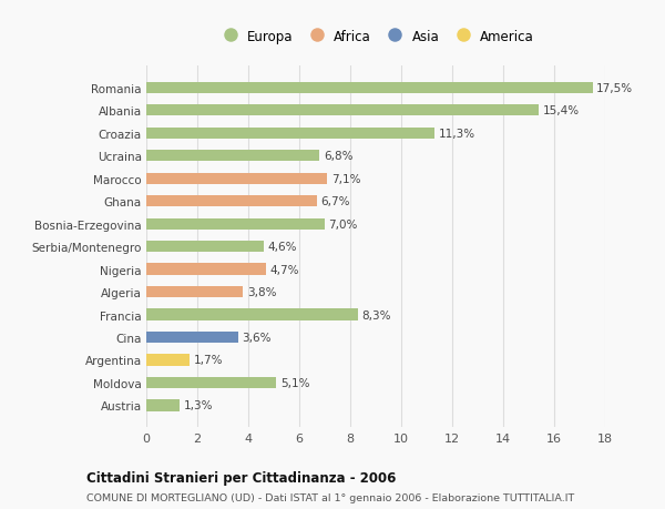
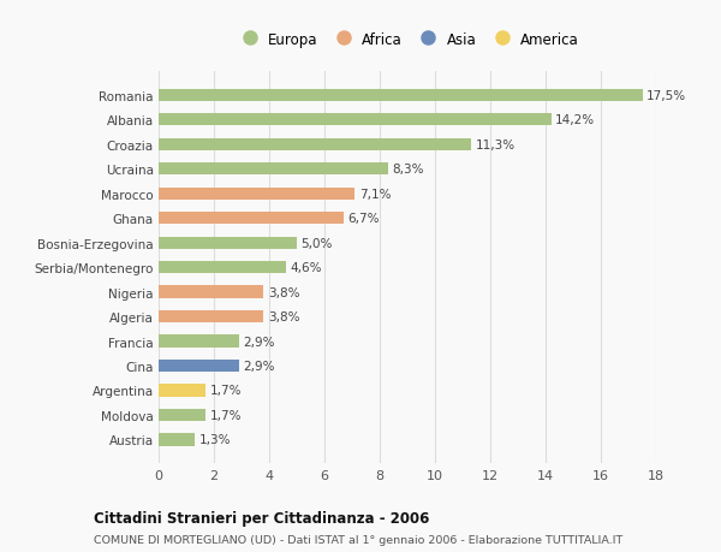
Albania: 15,4% -> 14,2%
Ucraina: 6,8% -> 8,3%
Bosnia-Erzegovina: 7,0% -> 5,0%
Nigeria: 4,7% -> 3,8%
Francia: 8,3% -> 2,9%
Cina: 3,6% -> 2,9%
Moldova: 5,1% -> 1,7%
